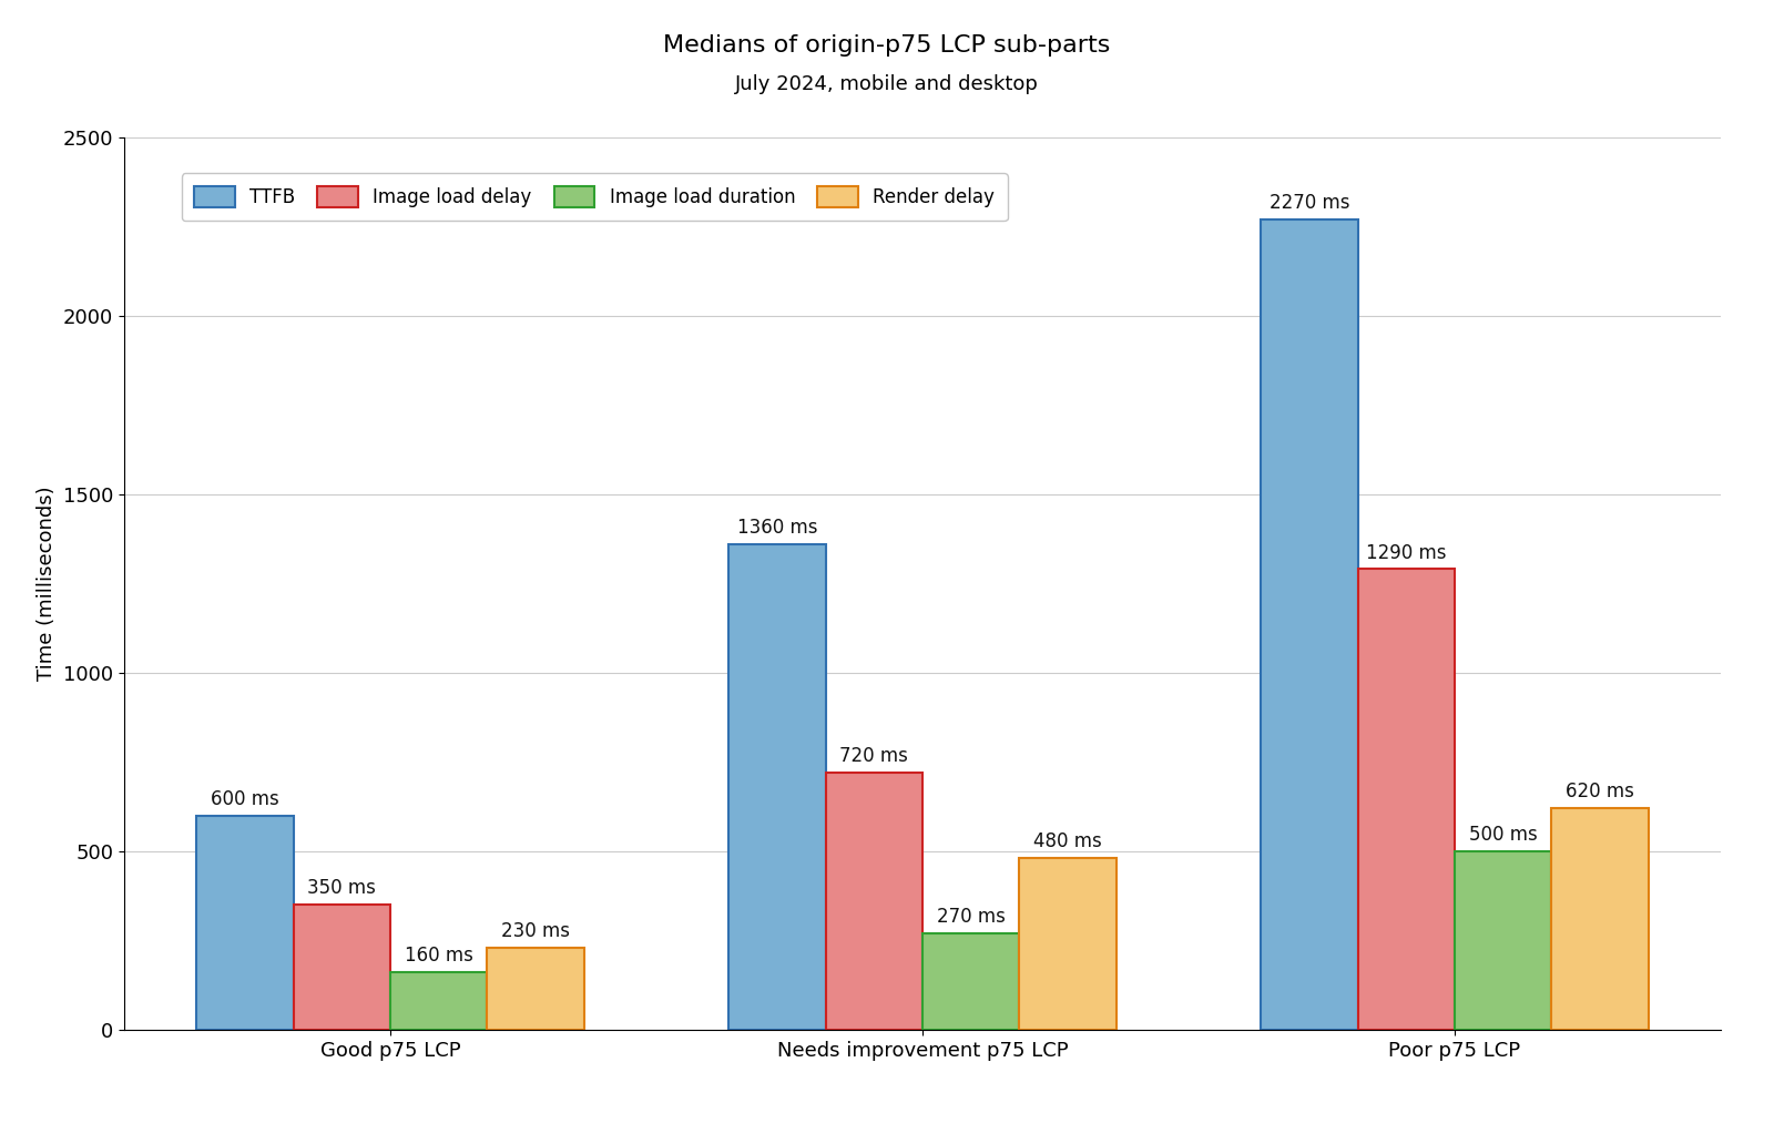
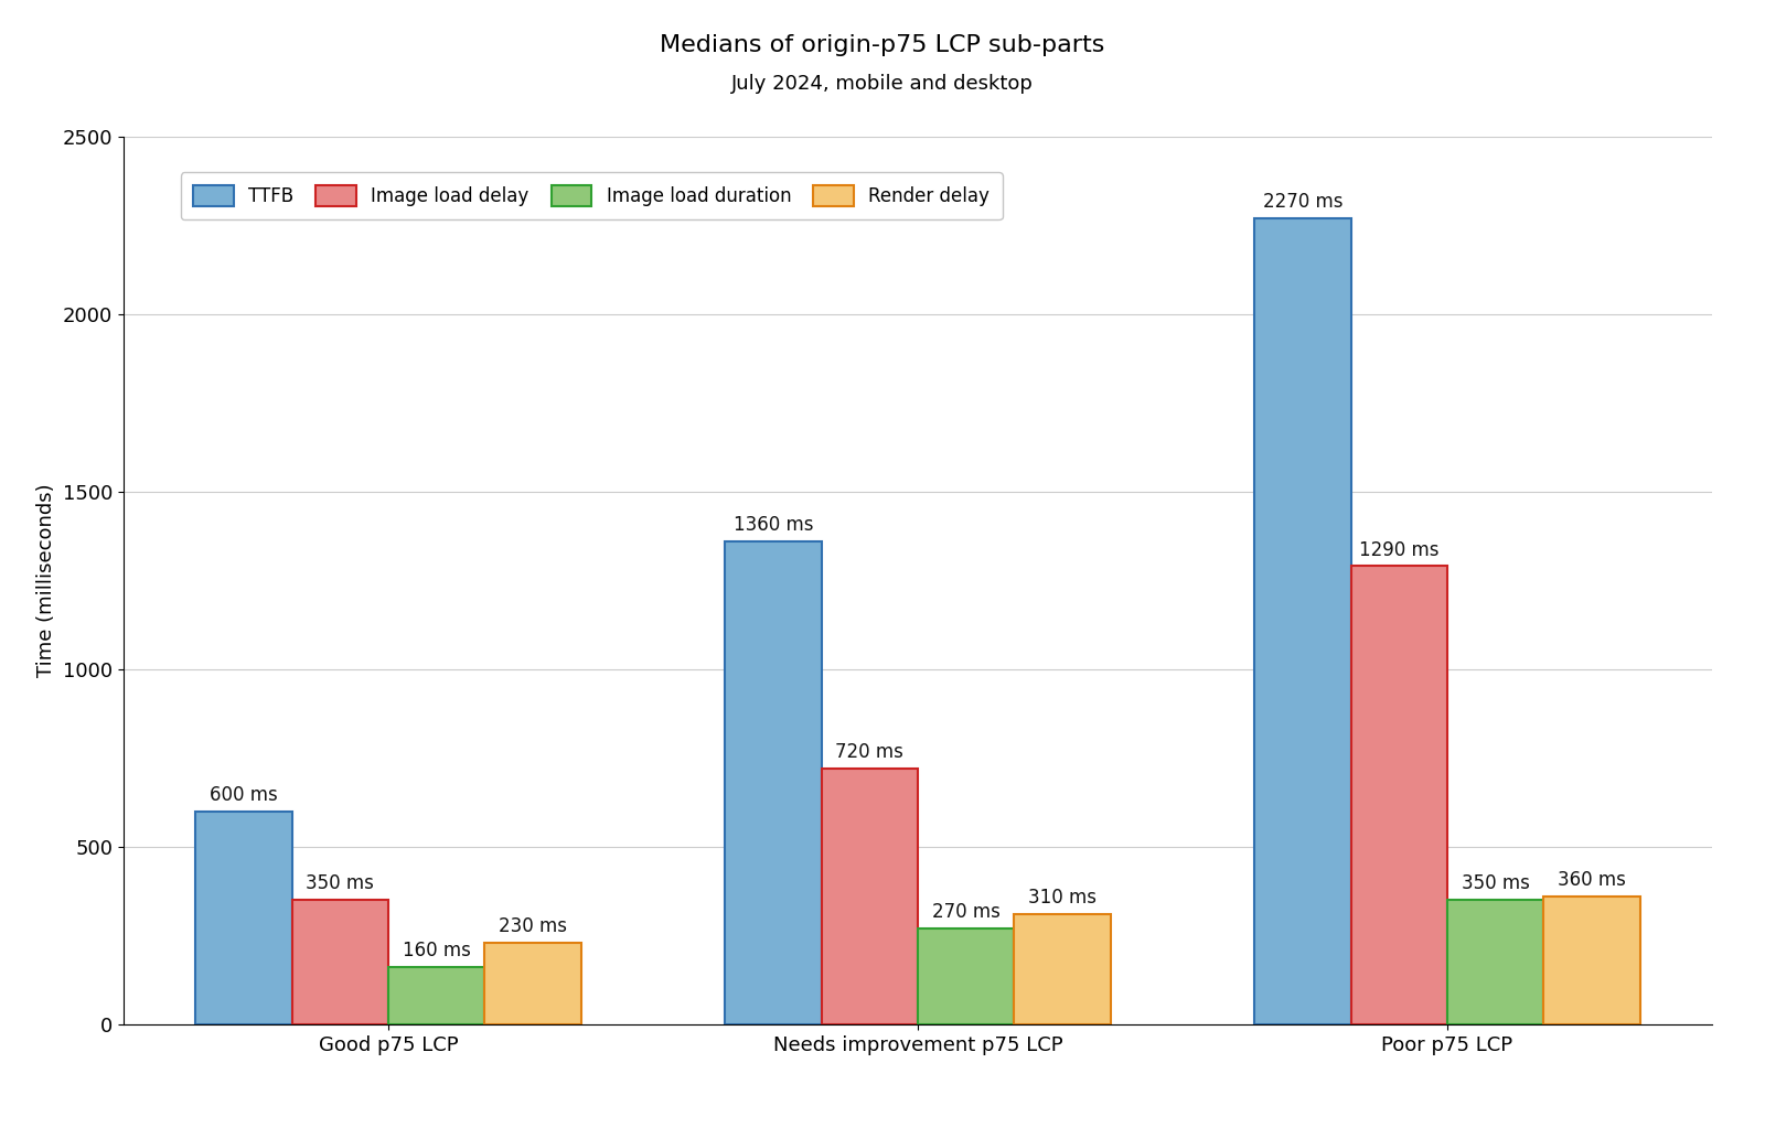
Render delay/Needs improvement p75 LCP: 480 -> 310
Image load duration/Poor p75 LCP: 500 -> 350
Render delay/Poor p75 LCP: 620 -> 360
